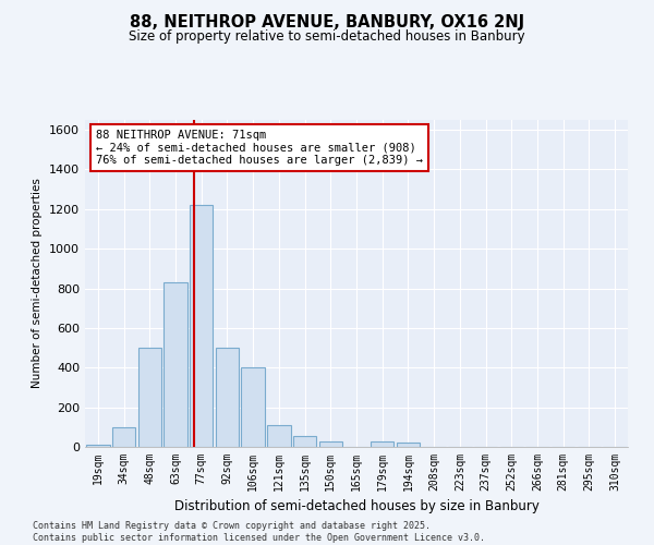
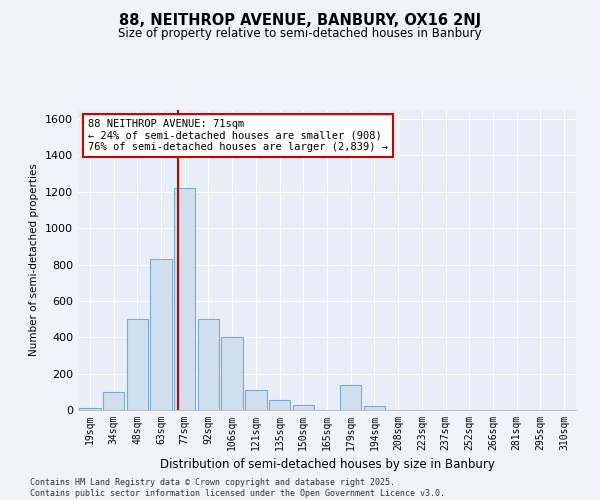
179sqm: 20 -> 140
